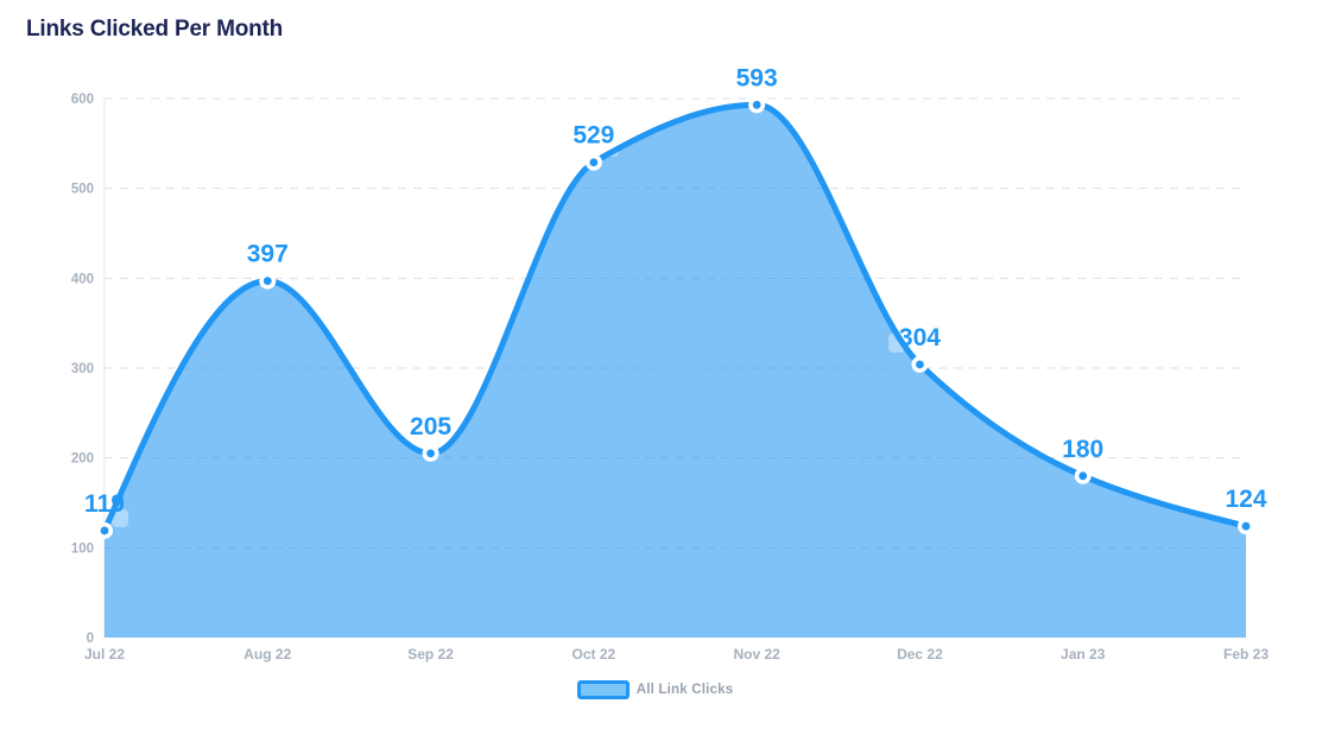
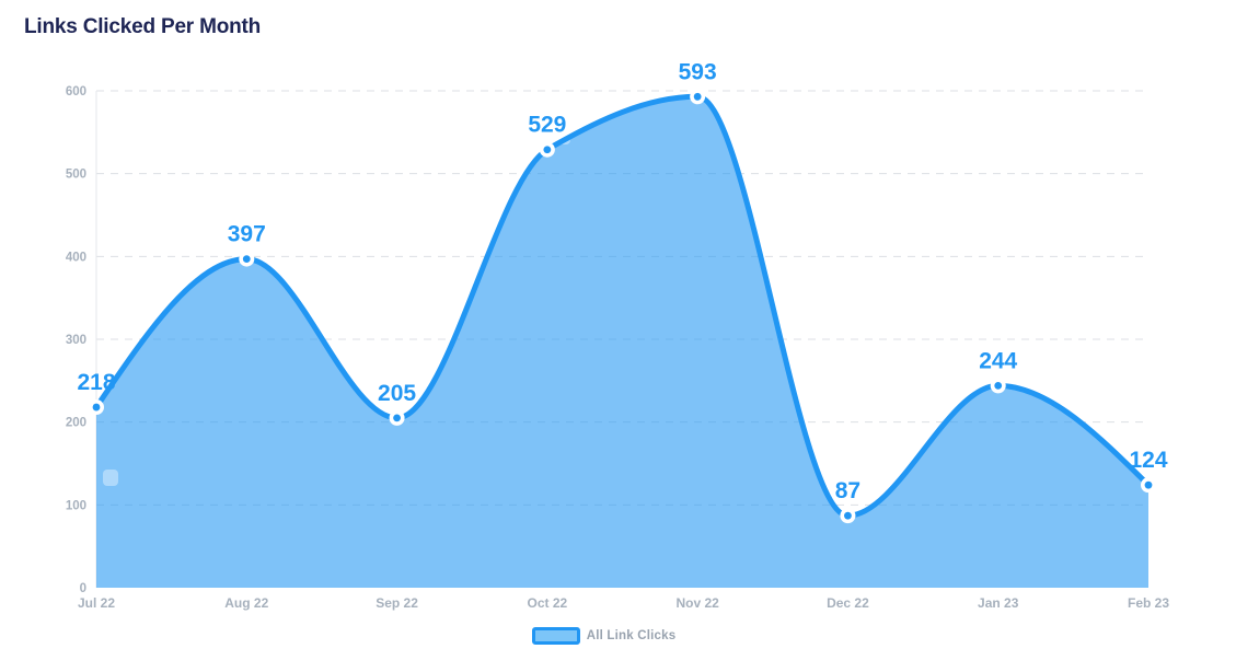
Jul 22: 119 -> 218
Dec 22: 304 -> 87
Jan 23: 180 -> 244
